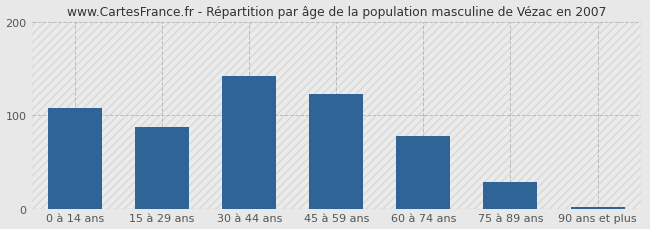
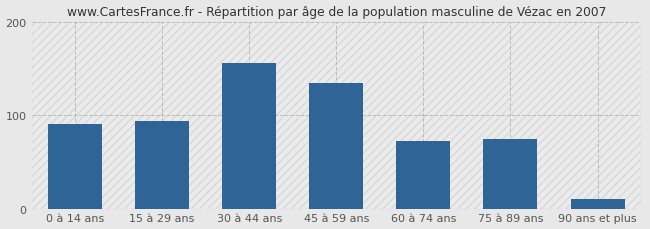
0 à 14 ans: 107 -> 90
15 à 29 ans: 87 -> 94
30 à 44 ans: 142 -> 156
45 à 59 ans: 122 -> 134
60 à 74 ans: 78 -> 72
75 à 89 ans: 28 -> 74
90 ans et plus: 2 -> 10
